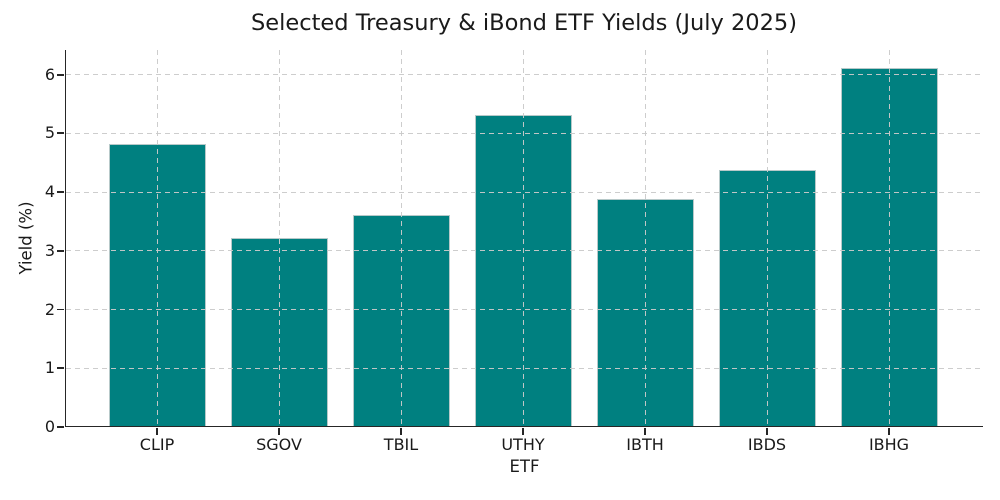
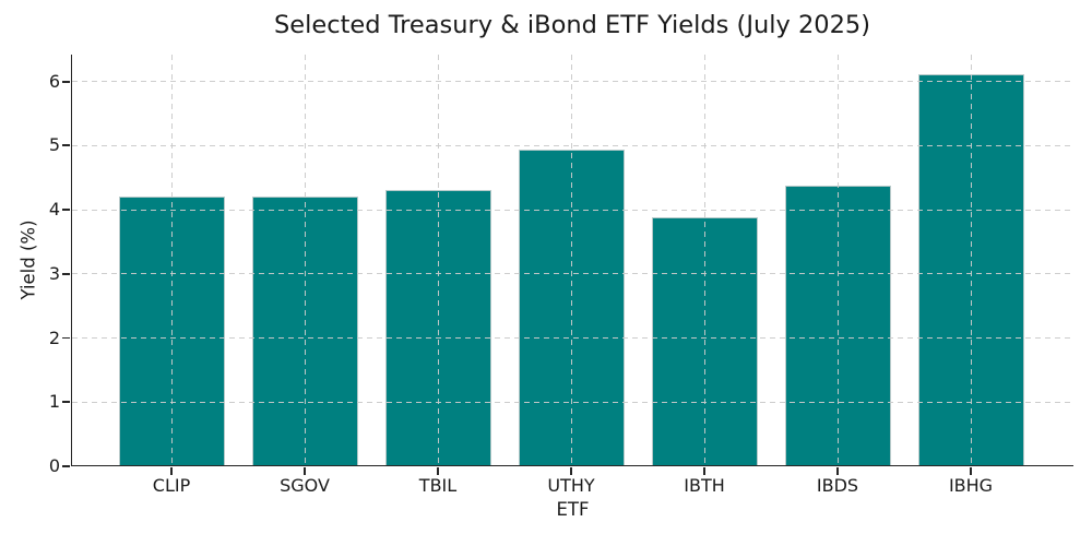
CLIP: 4.8 -> 4.2
SGOV: 3.2 -> 4.2
TBIL: 3.6 -> 4.3
UTHY: 5.3 -> 4.9
